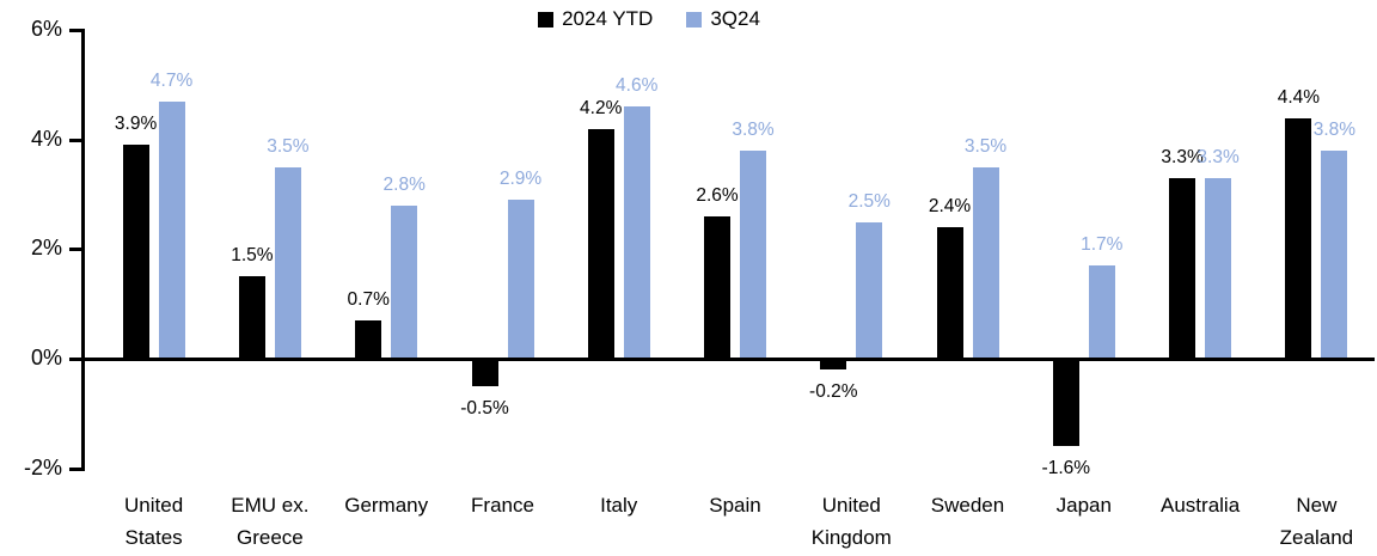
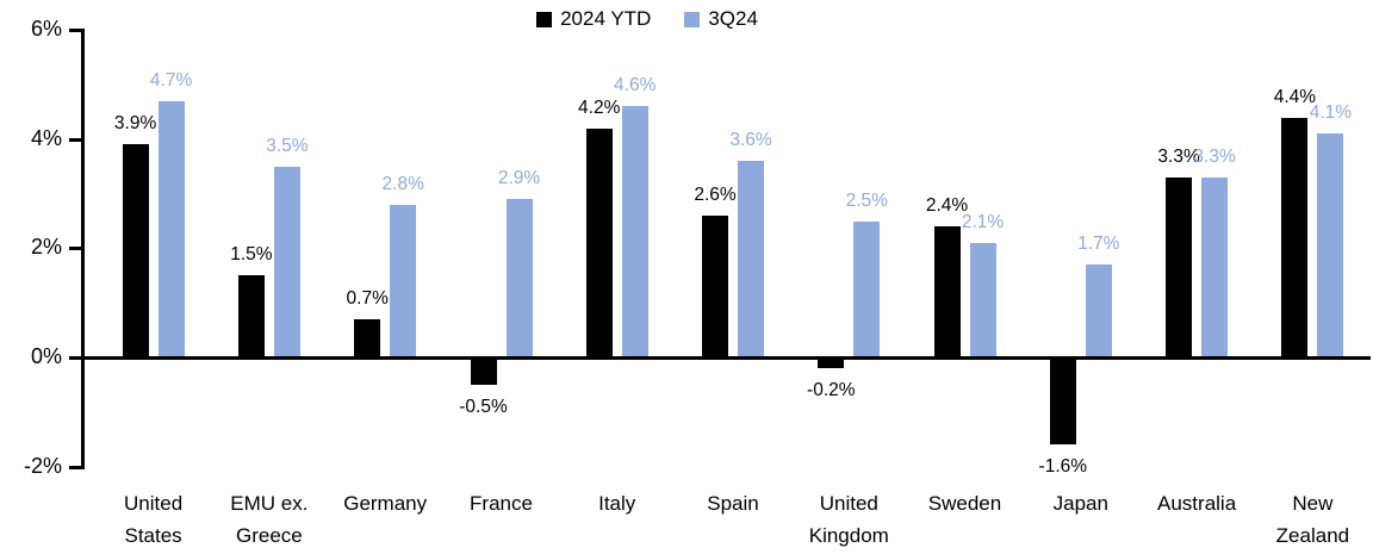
3Q24/Spain: 3.8% -> 3.6%
3Q24/Sweden: 3.5% -> 2.1%
3Q24/New Zealand: 3.8% -> 4.1%
